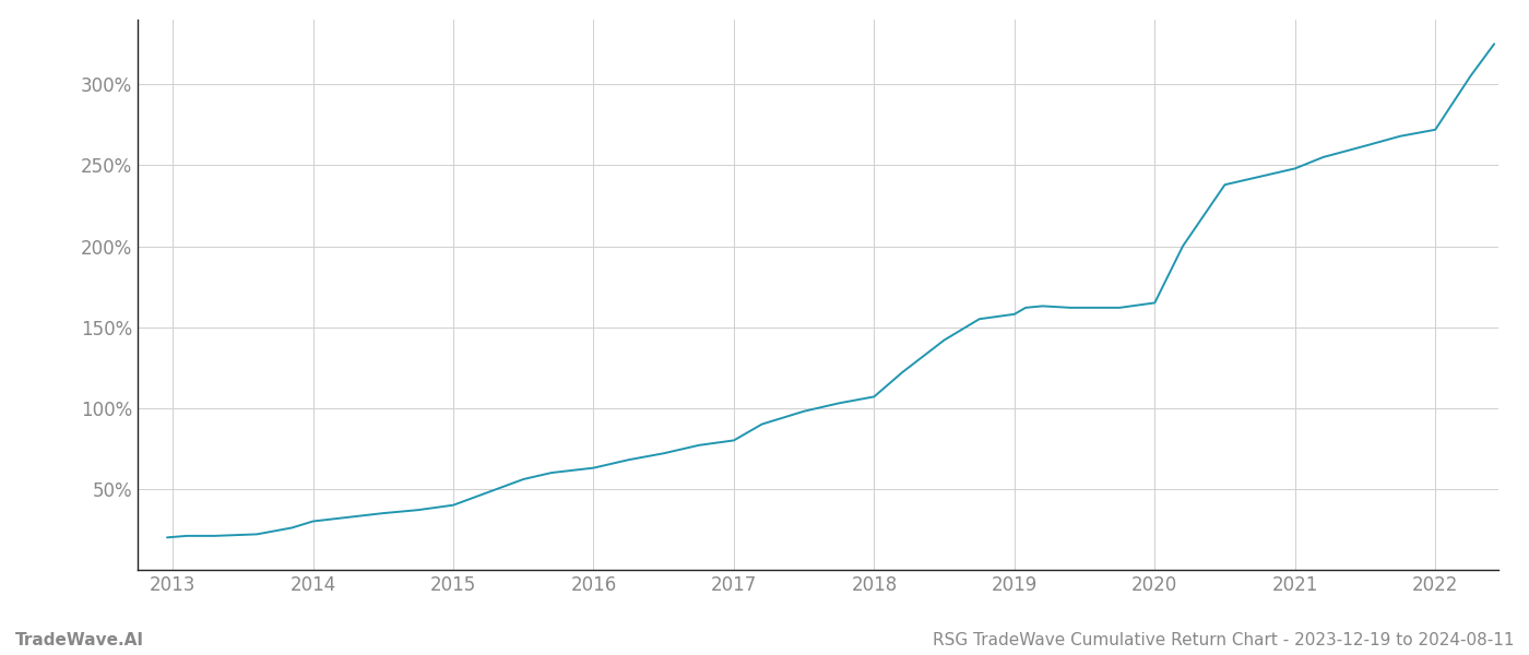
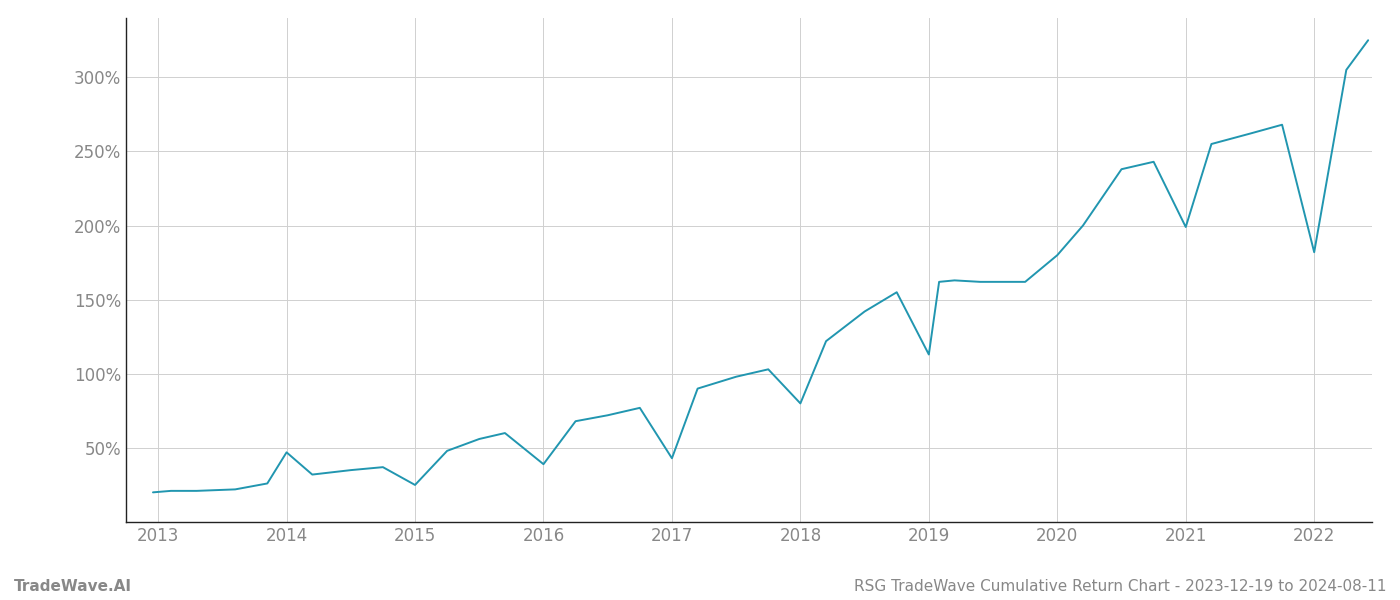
2014: 30% -> 47%
2015: 40% -> 25%
2016: 63% -> 39%
2017: 80% -> 43%
2018: 107% -> 80%
2019: 158% -> 113%
2020: 165% -> 180%
2021: 248% -> 199%
2022: 272% -> 182%
